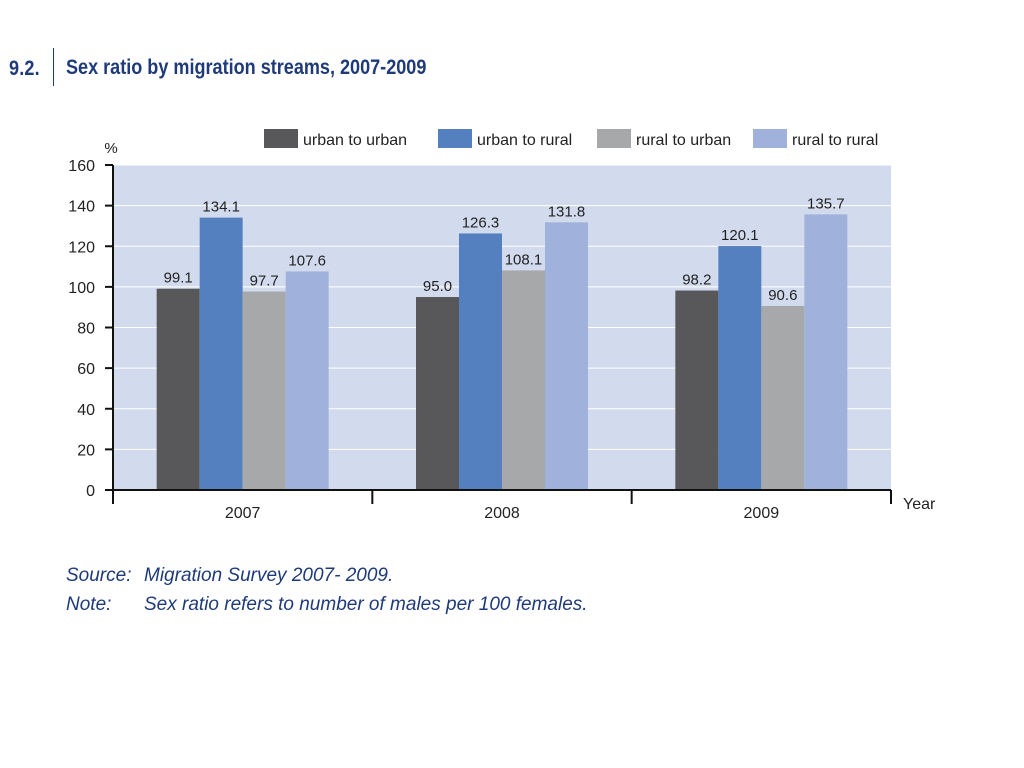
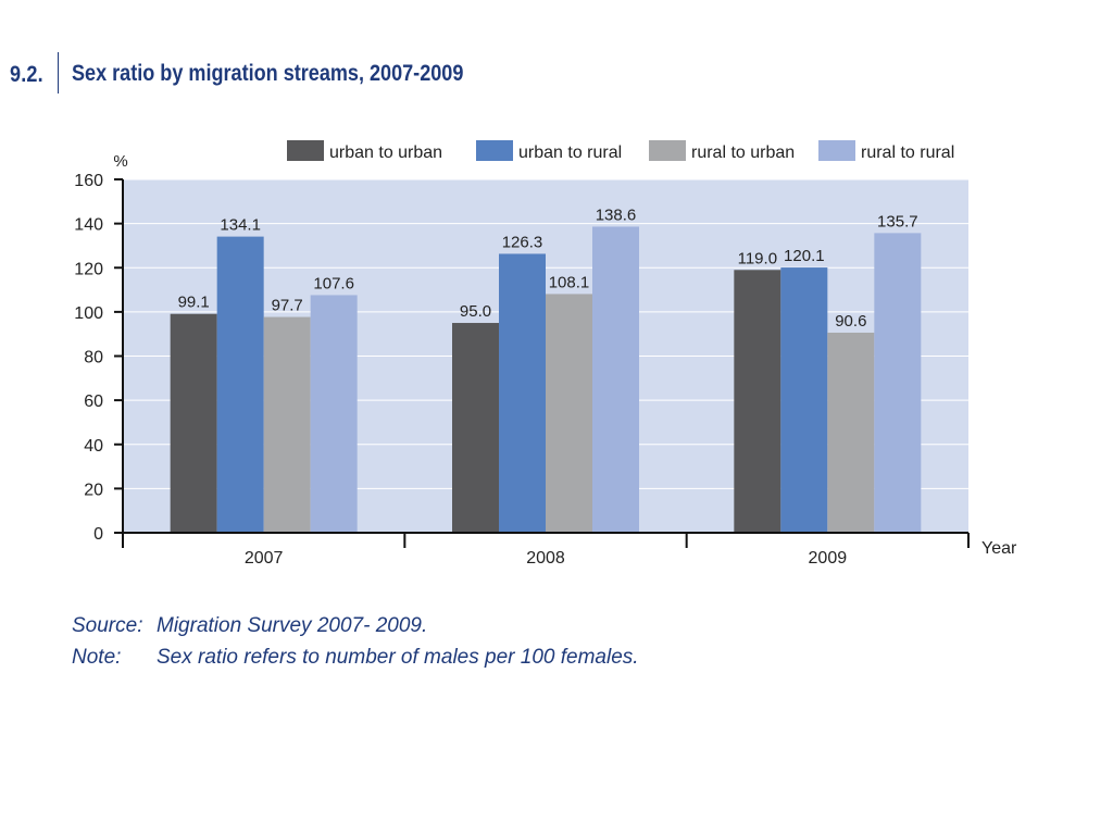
rural to rural/2008: 131.8 -> 138.6
urban to urban/2009: 98.2 -> 119.0
